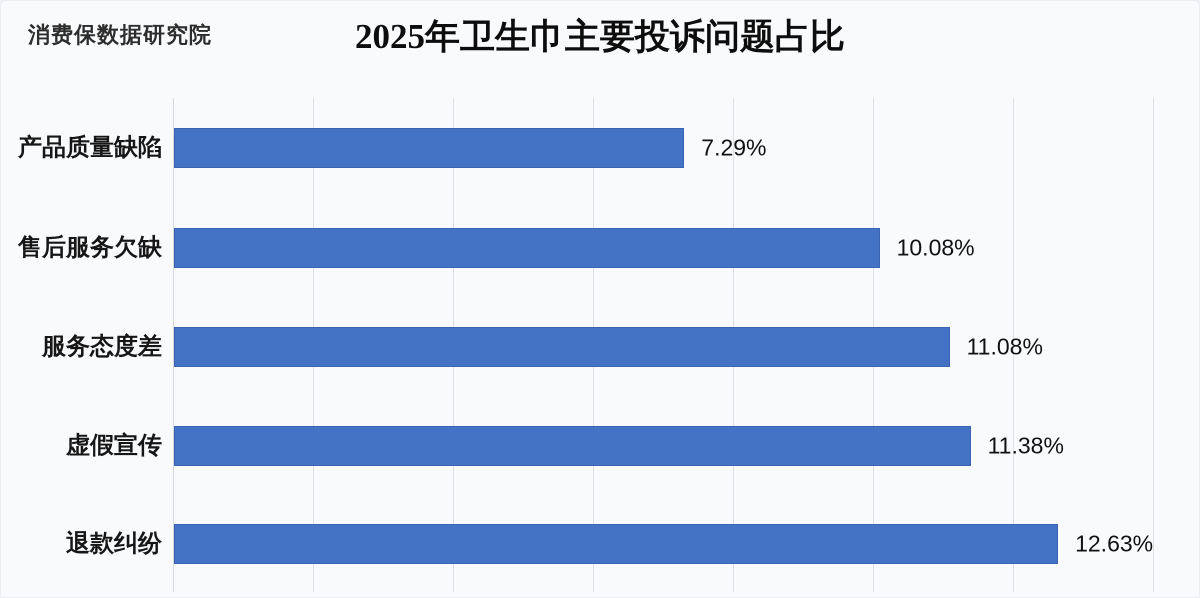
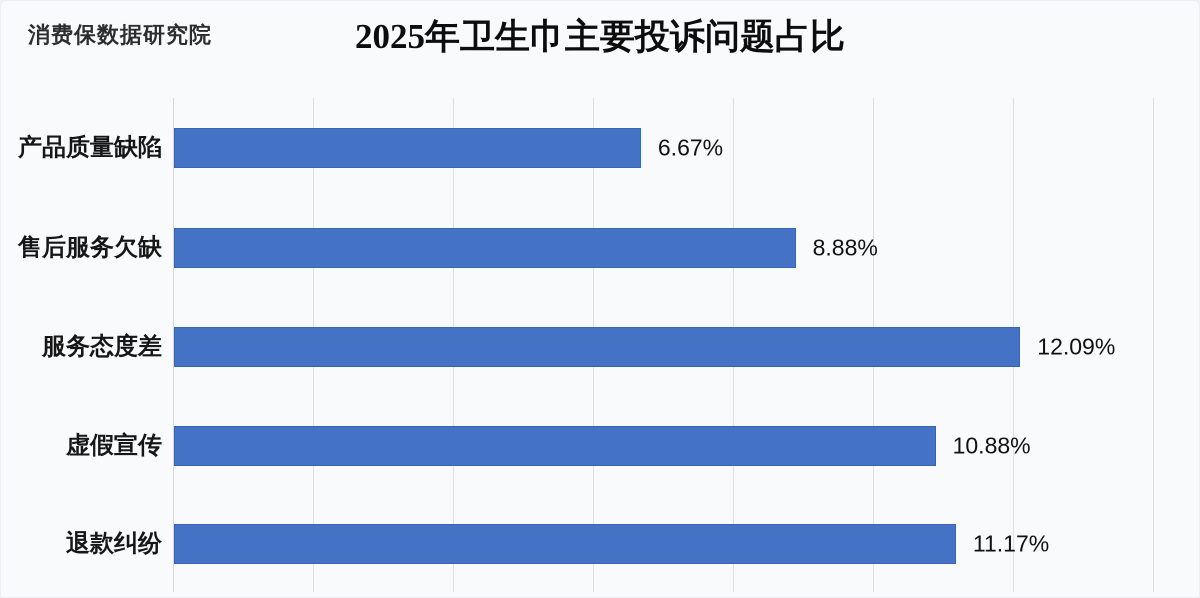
产品质量缺陷: 7.29% -> 6.67%
售后服务欠缺: 10.08% -> 8.88%
服务态度差: 11.08% -> 12.09%
虚假宣传: 11.38% -> 10.88%
退款纠纷: 12.63% -> 11.17%
